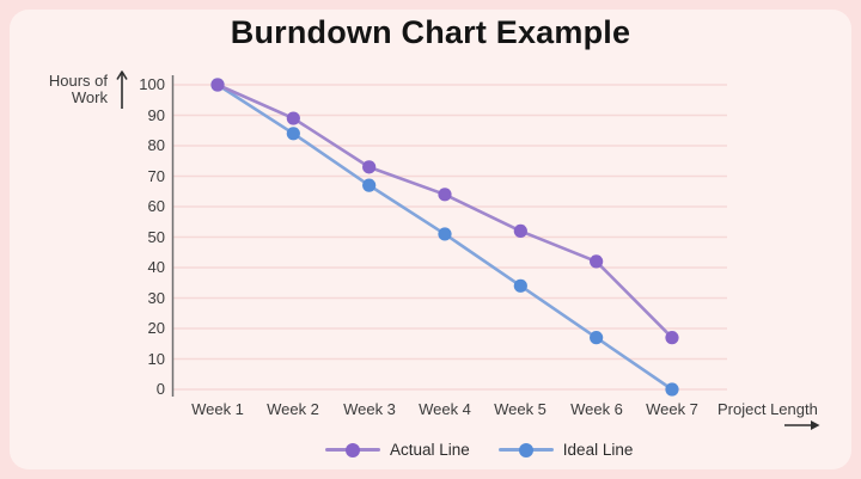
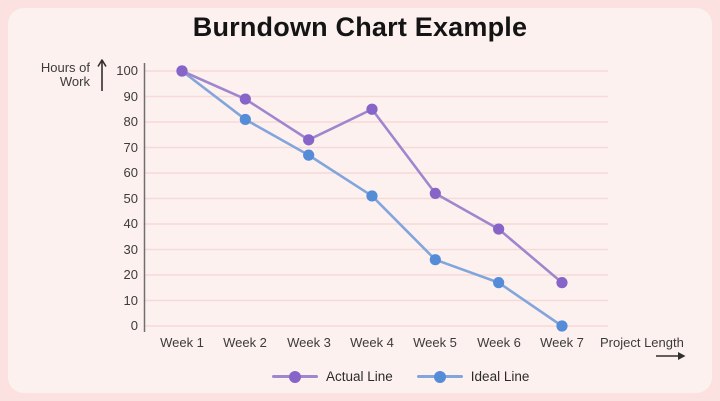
Ideal Line/Week 2: 84 -> 81
Actual Line/Week 4: 64 -> 85
Ideal Line/Week 5: 34 -> 26
Actual Line/Week 6: 42 -> 38
